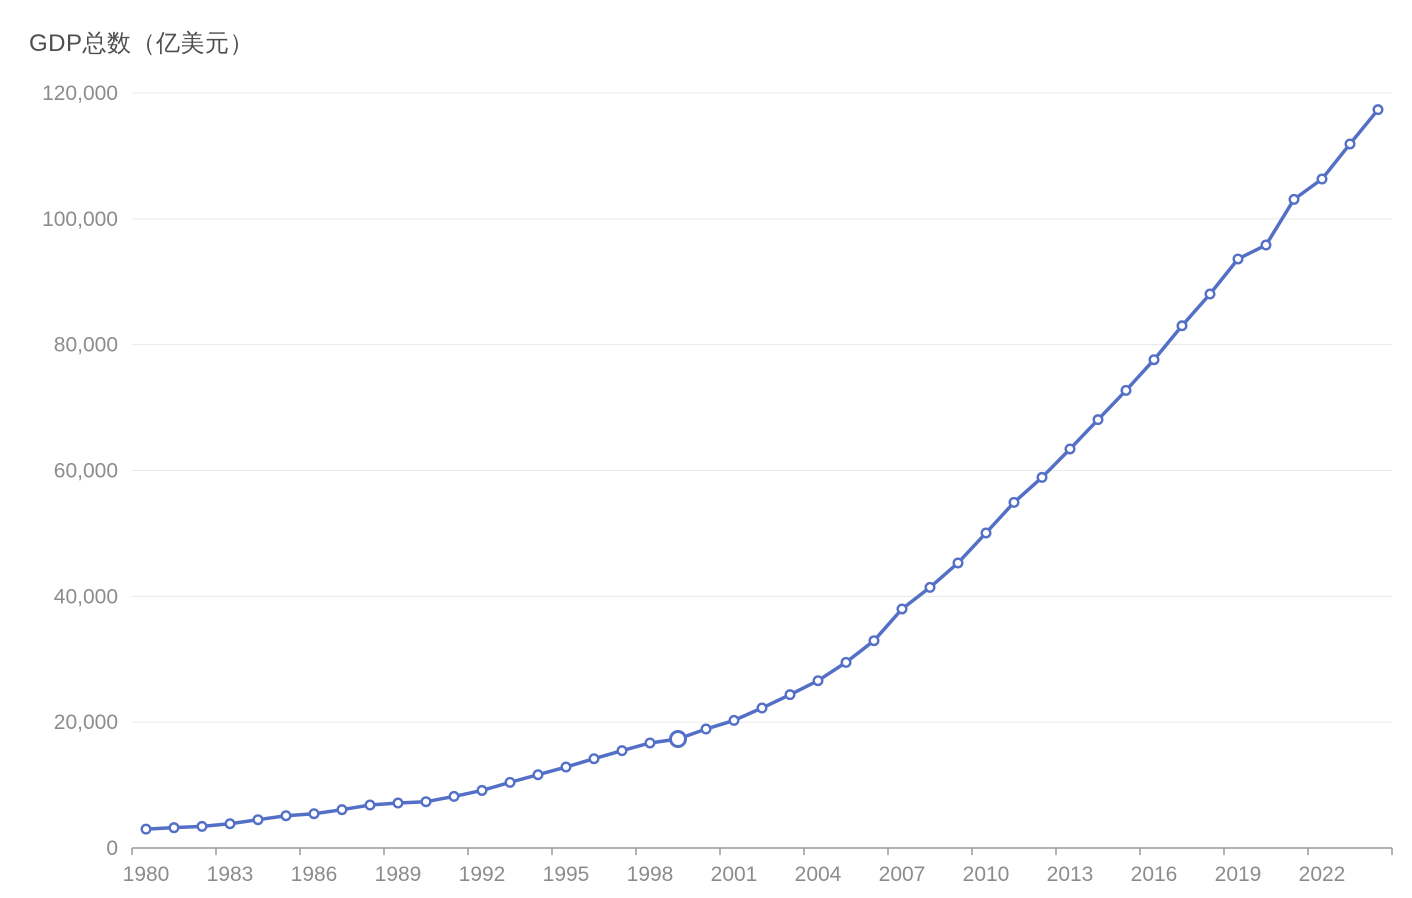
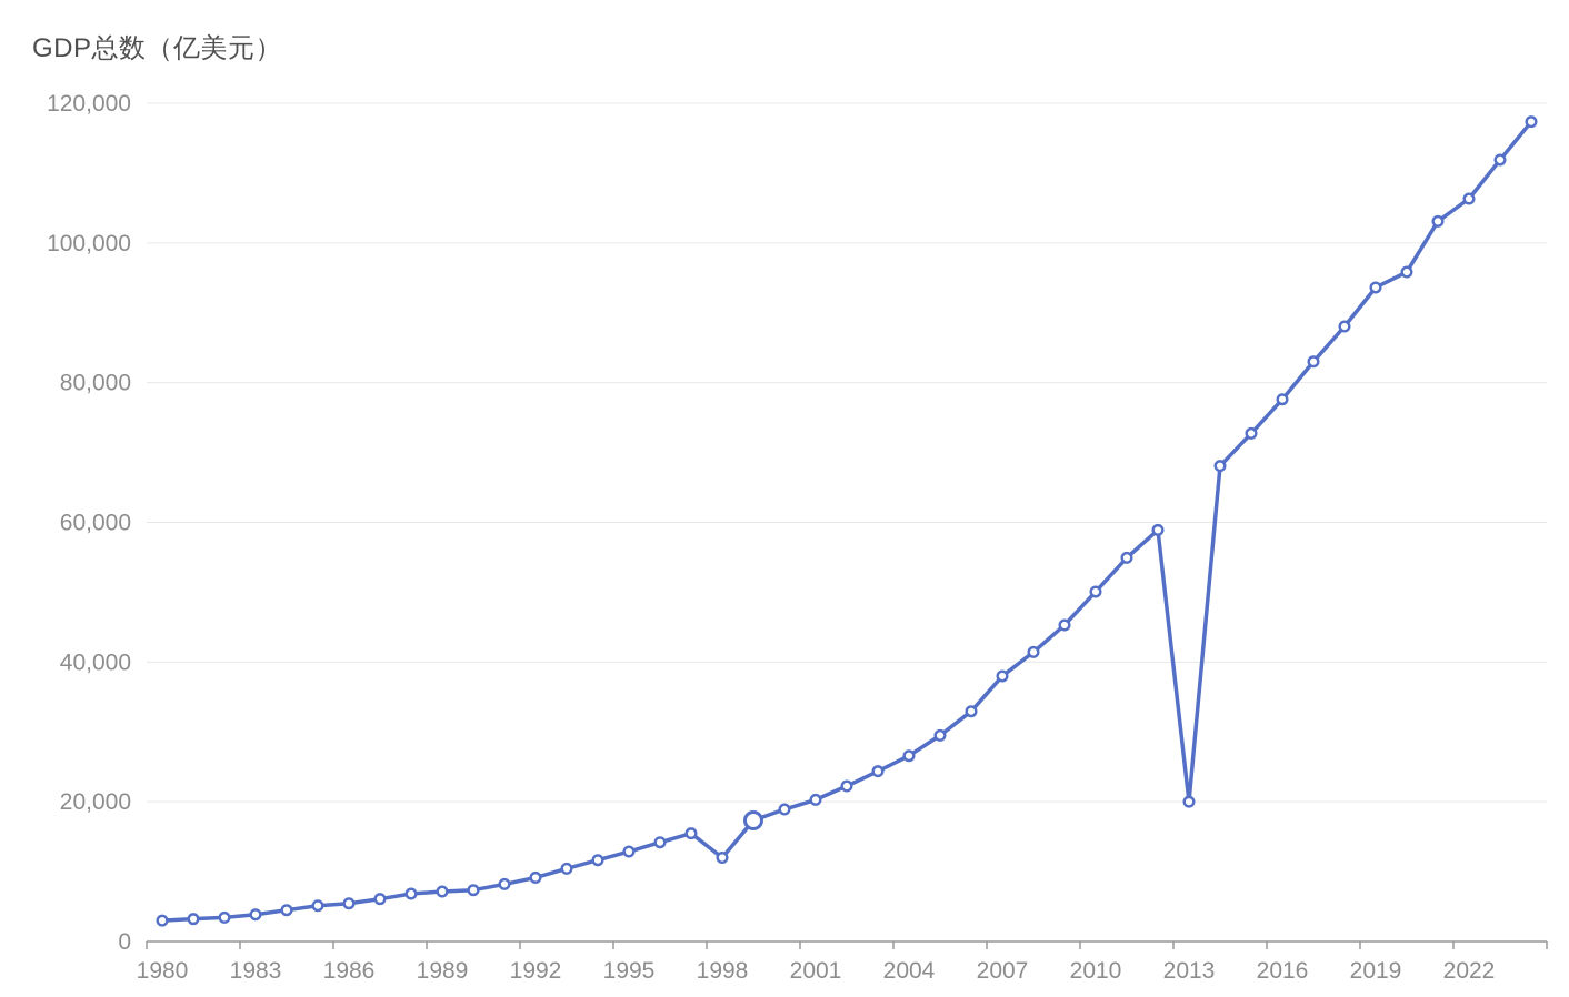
1998: 17000 -> 12000
2013: 63000 -> 20000
